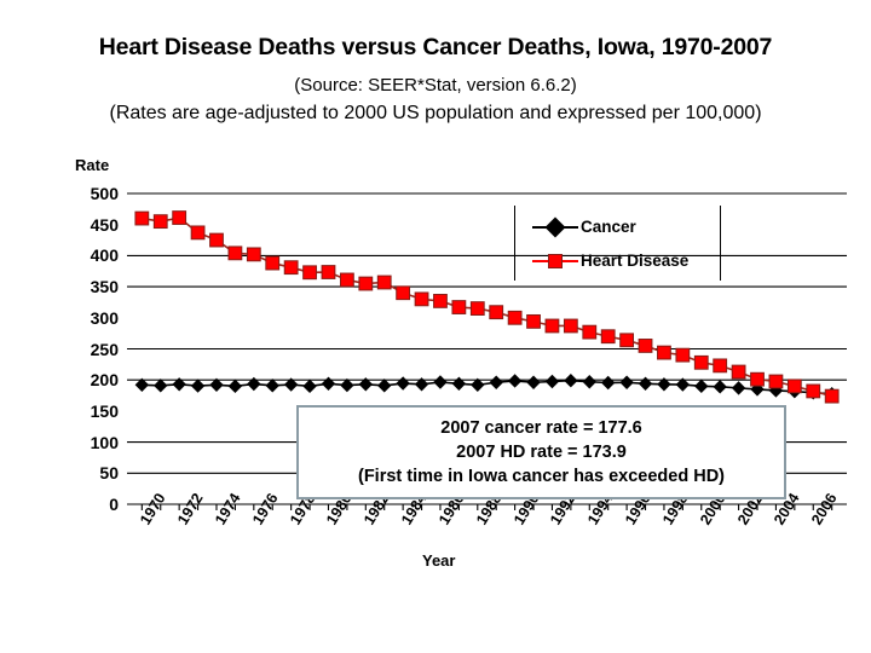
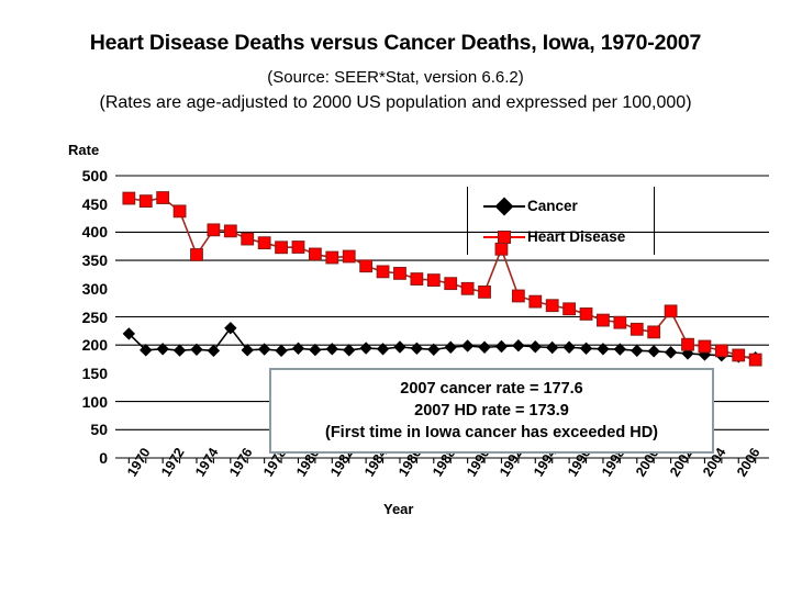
Cancer/1970: 190 -> 220
Heart Disease/1974: 420 -> 360
Cancer/1976: 190 -> 230
Heart Disease/1992: 290 -> 370
Heart Disease/2002: 210 -> 260
